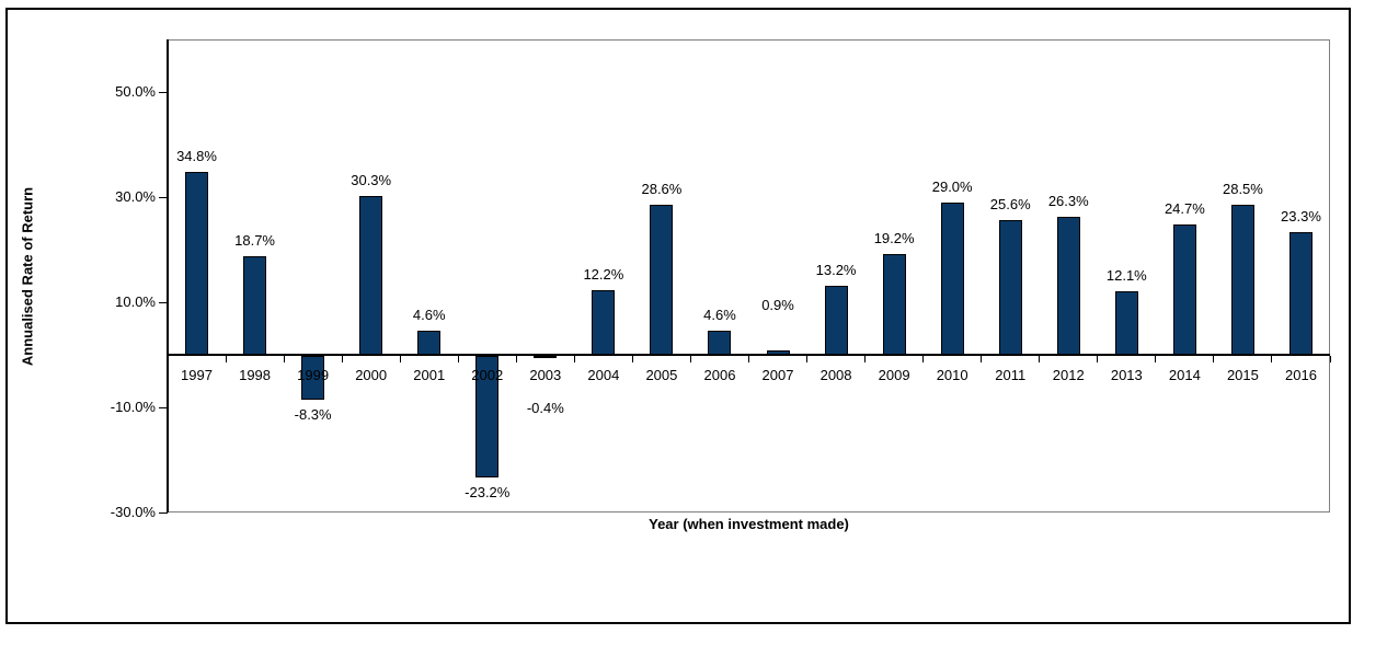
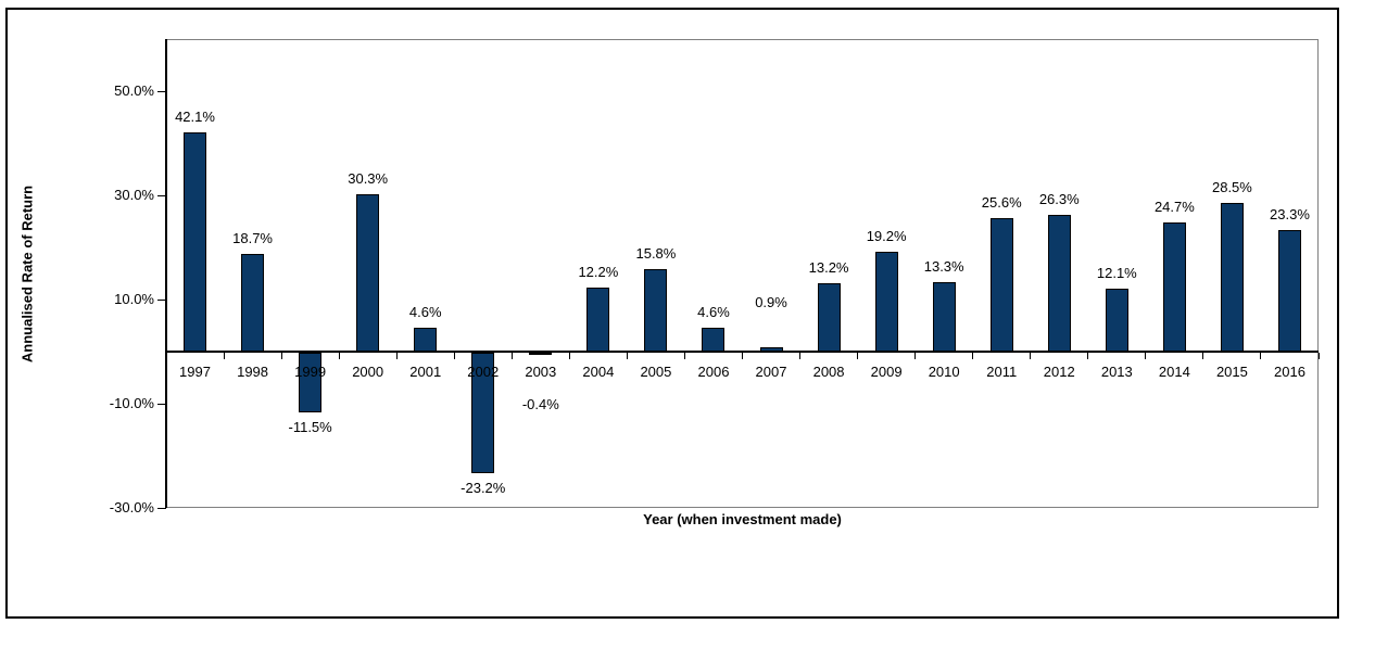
1997: 34.8% -> 42.1%
1999: -8.3% -> -11.5%
2005: 28.6% -> 15.8%
2010: 29.0% -> 13.3%
